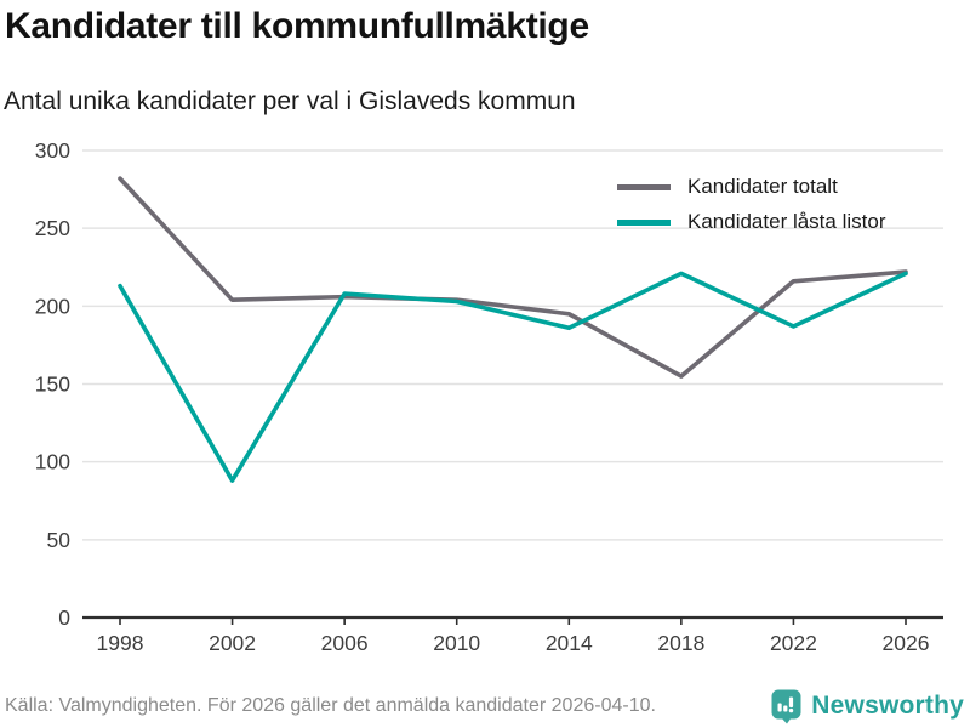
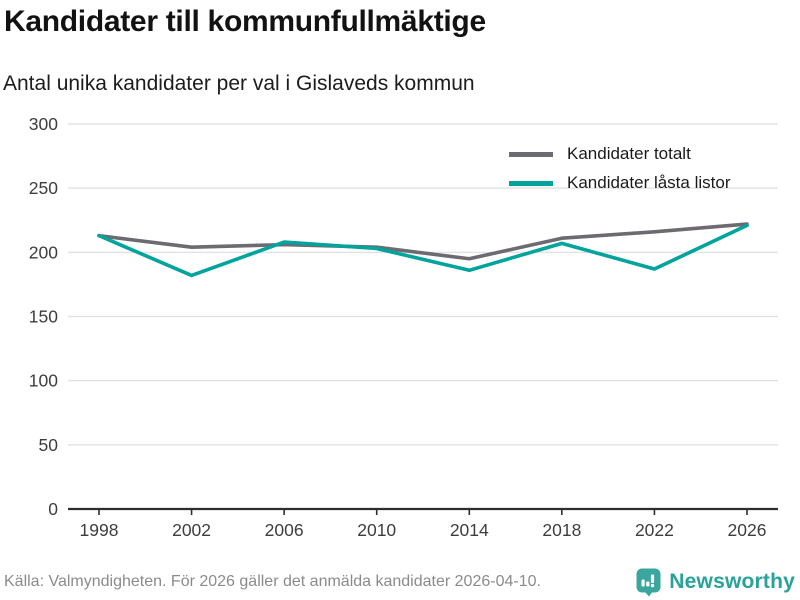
Kandidater totalt/1998: 282 -> 213
Kandidater låsta listor/2002: 88 -> 182
Kandidater totalt/2018: 155 -> 211
Kandidater låsta listor/2018: 221 -> 207
